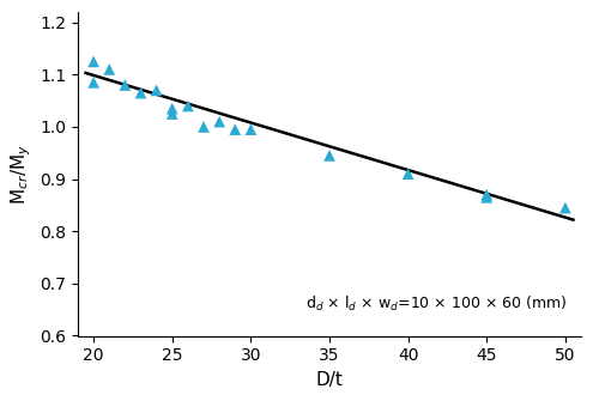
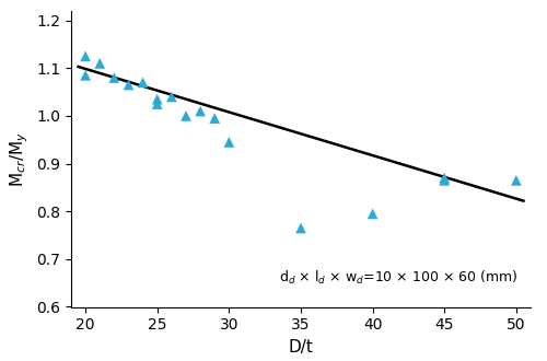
30: 0.995 -> 0.945
35: 0.945 -> 0.765
40: 0.910 -> 0.795
50: 0.845 -> 0.865
